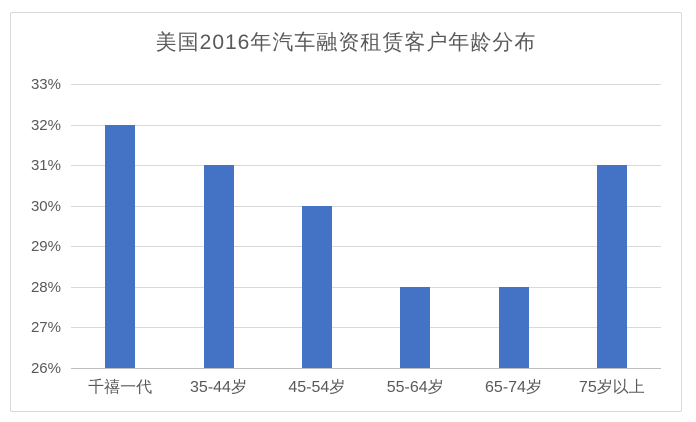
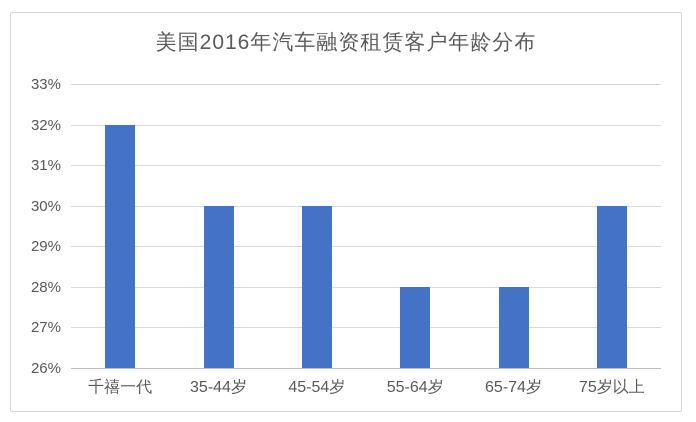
35-44岁: 31% -> 30%
75岁以上: 31% -> 30%
